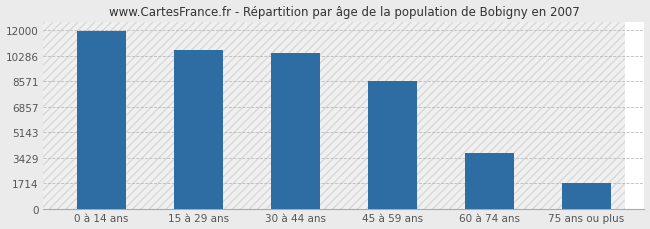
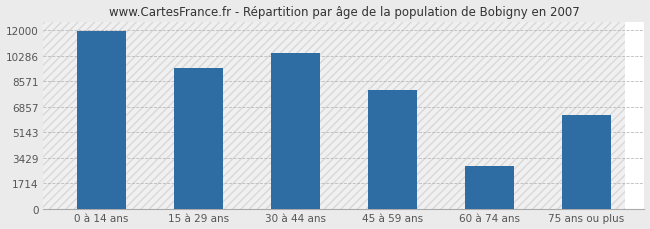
15 à 29 ans: 10700 -> 9500
45 à 59 ans: 8600 -> 8000
60 à 74 ans: 3800 -> 2900
75 ans ou plus: 1700 -> 6300
